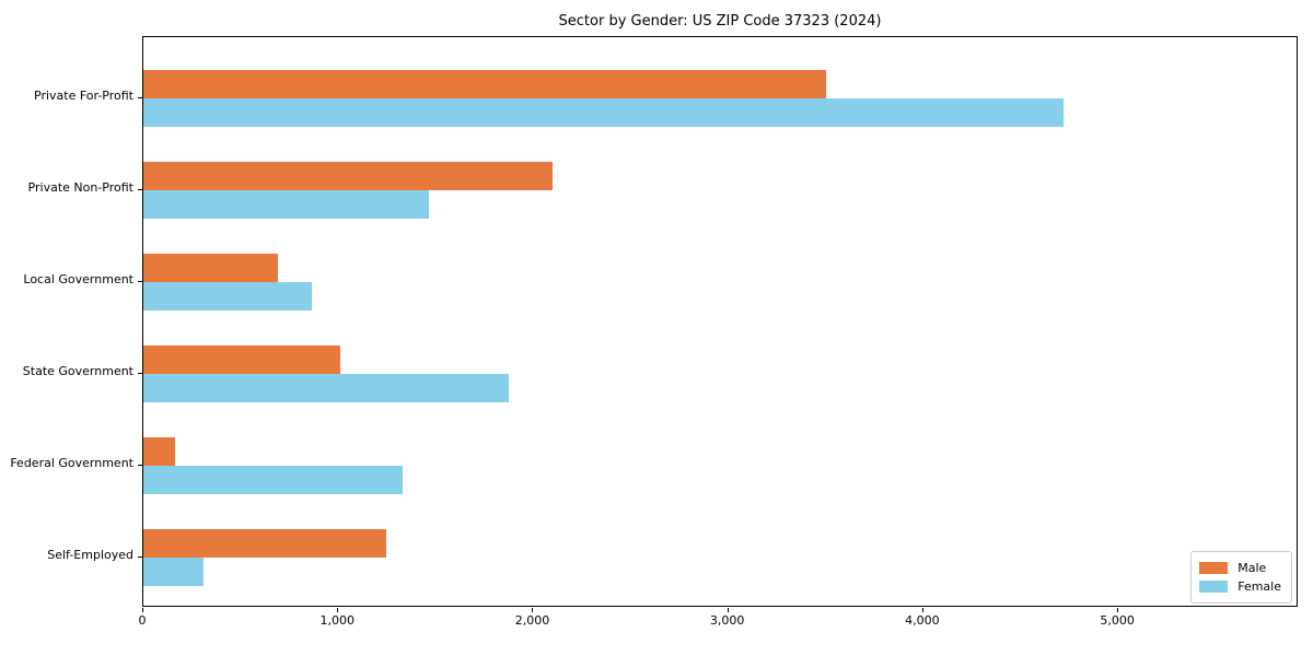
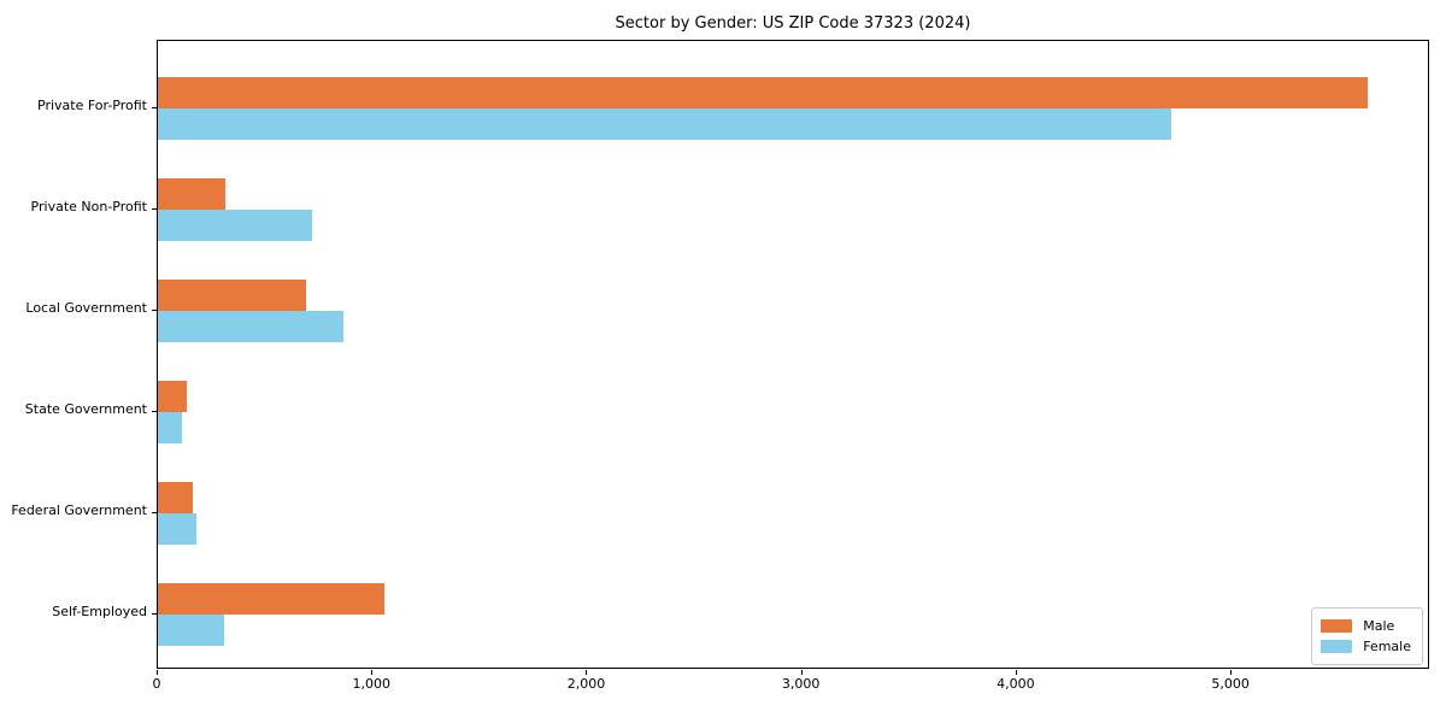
Male/Private For-Profit: 3510 -> 5640
Male/Private Non-Profit: 2100 -> 320
Female/Private Non-Profit: 1470 -> 720
Male/State Government: 1010 -> 140
Female/State Government: 1880 -> 110
Female/Federal Government: 1330 -> 180
Male/Self-Employed: 1250 -> 1060
